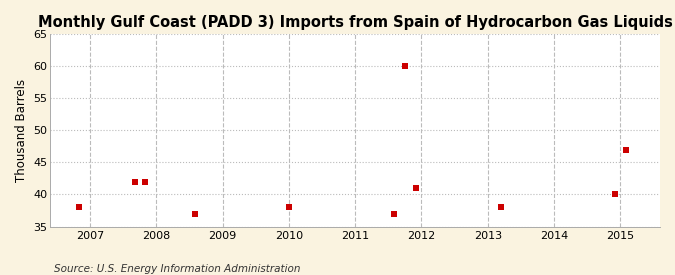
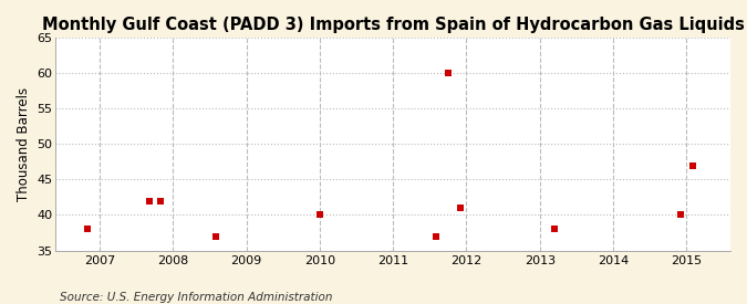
2010: 38 -> 40
